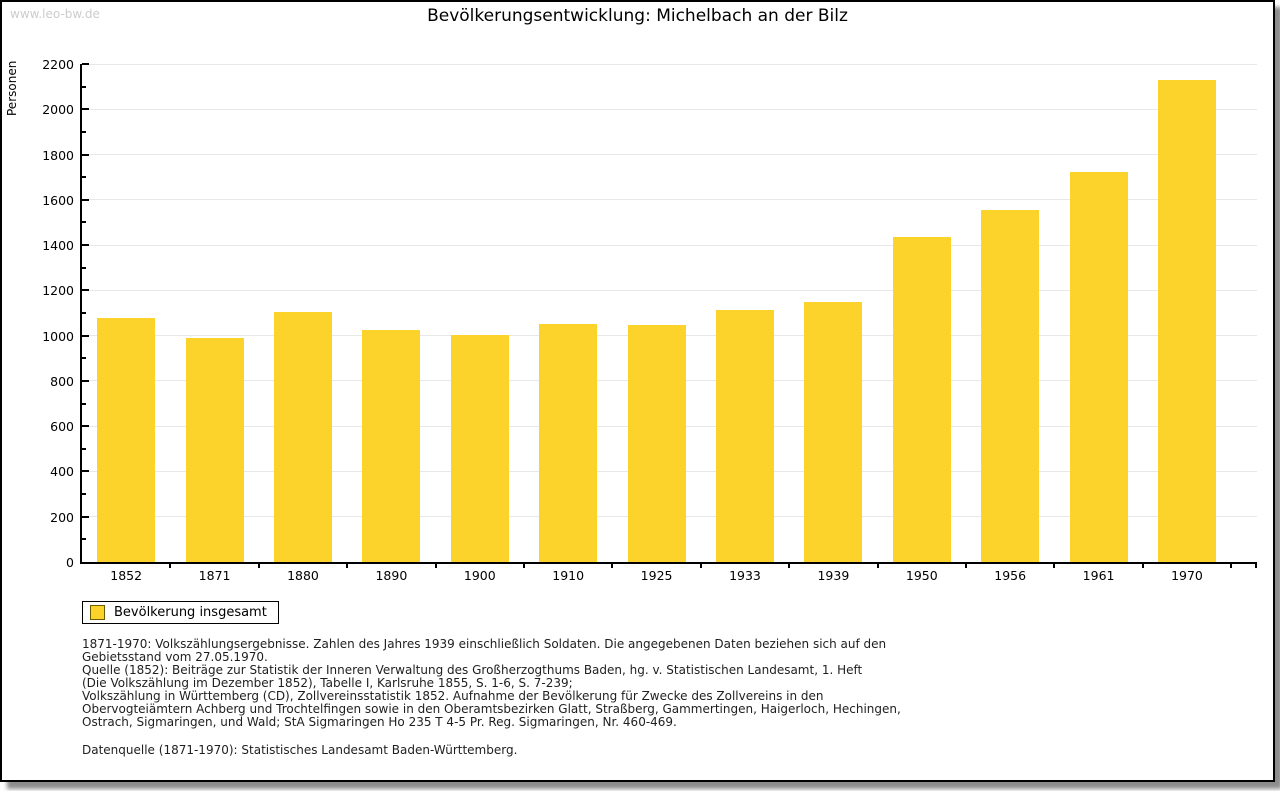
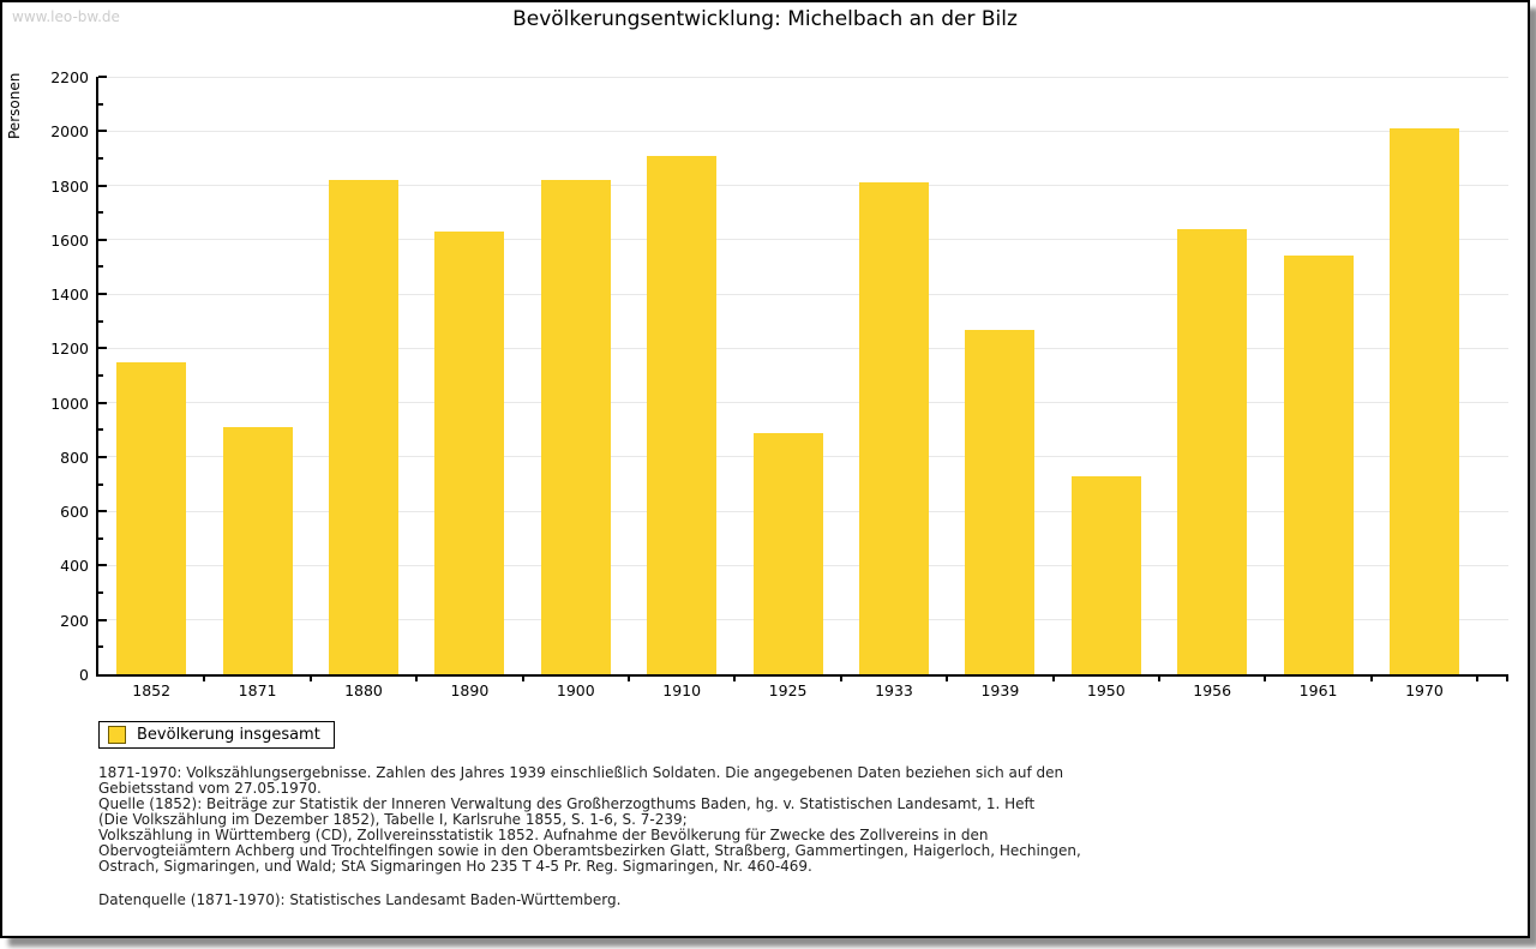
1852: 1080 -> 1150
1871: 990 -> 910
1880: 1110 -> 1820
1890: 1030 -> 1630
1900: 1000 -> 1820
1910: 1050 -> 1910
1925: 1040 -> 890
1933: 1110 -> 1810
1939: 1150 -> 1270
1950: 1440 -> 730
1956: 1560 -> 1640
1961: 1720 -> 1540
1970: 2130 -> 2010
